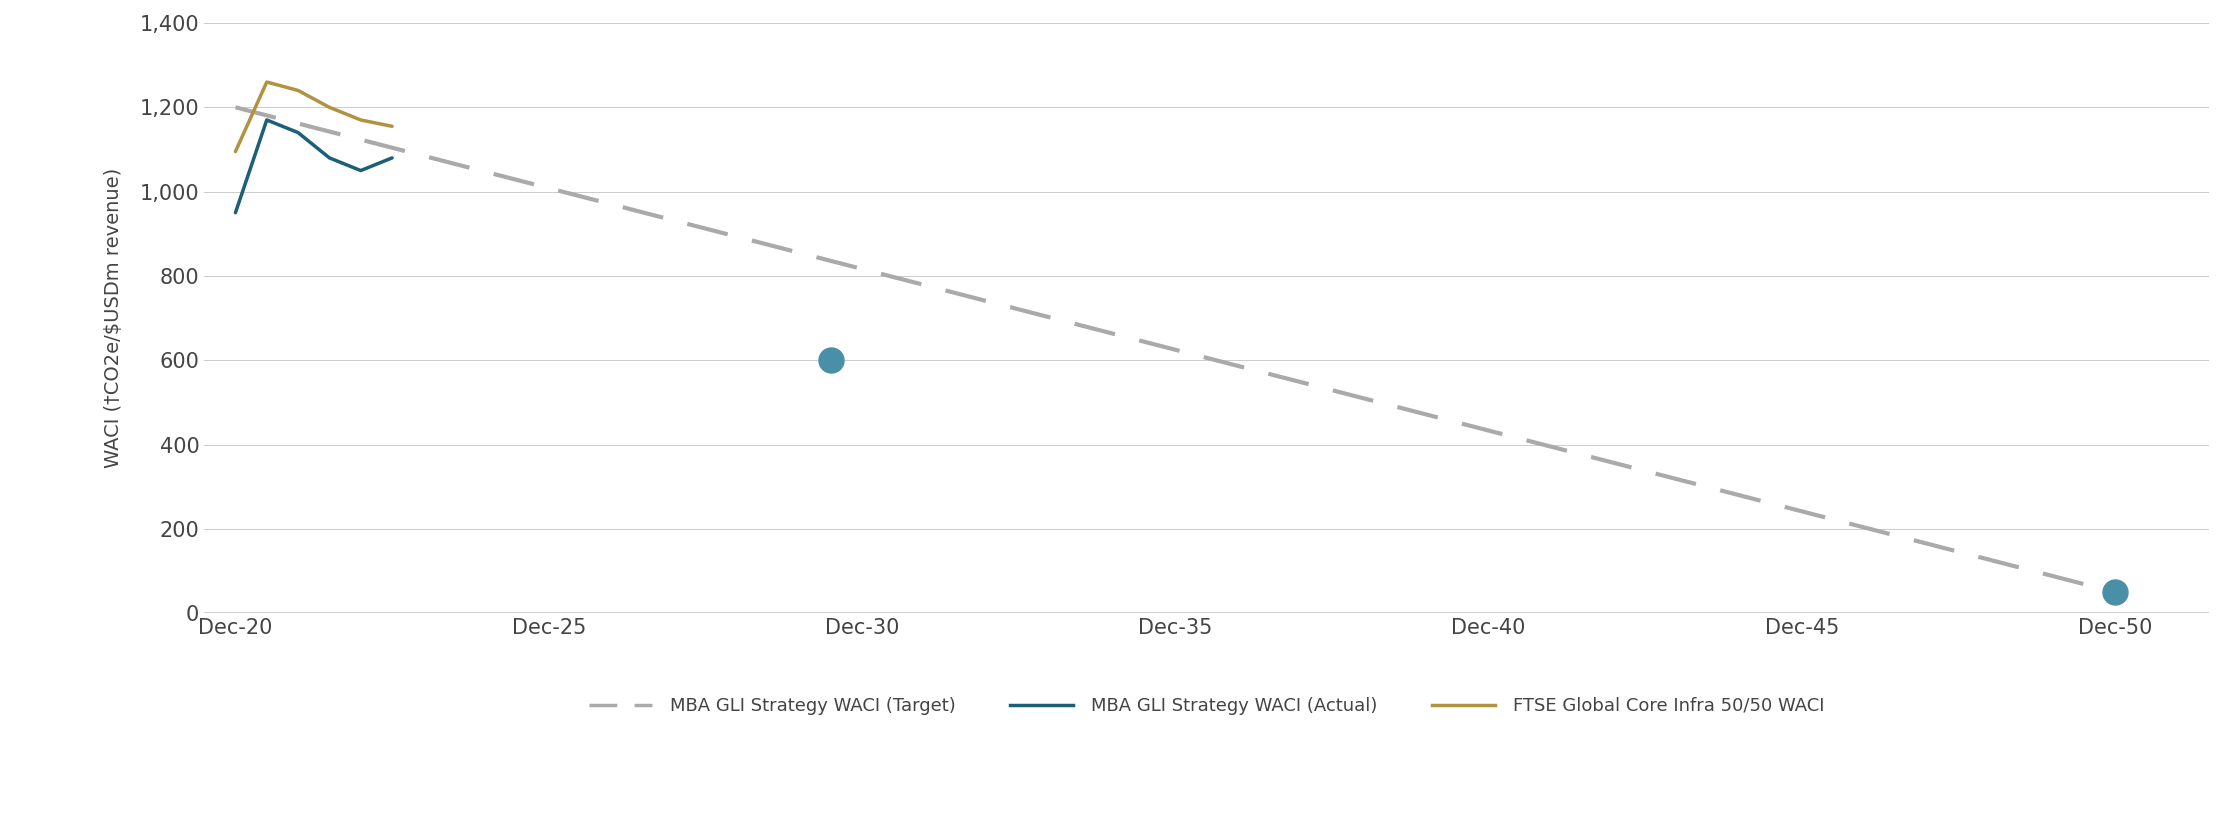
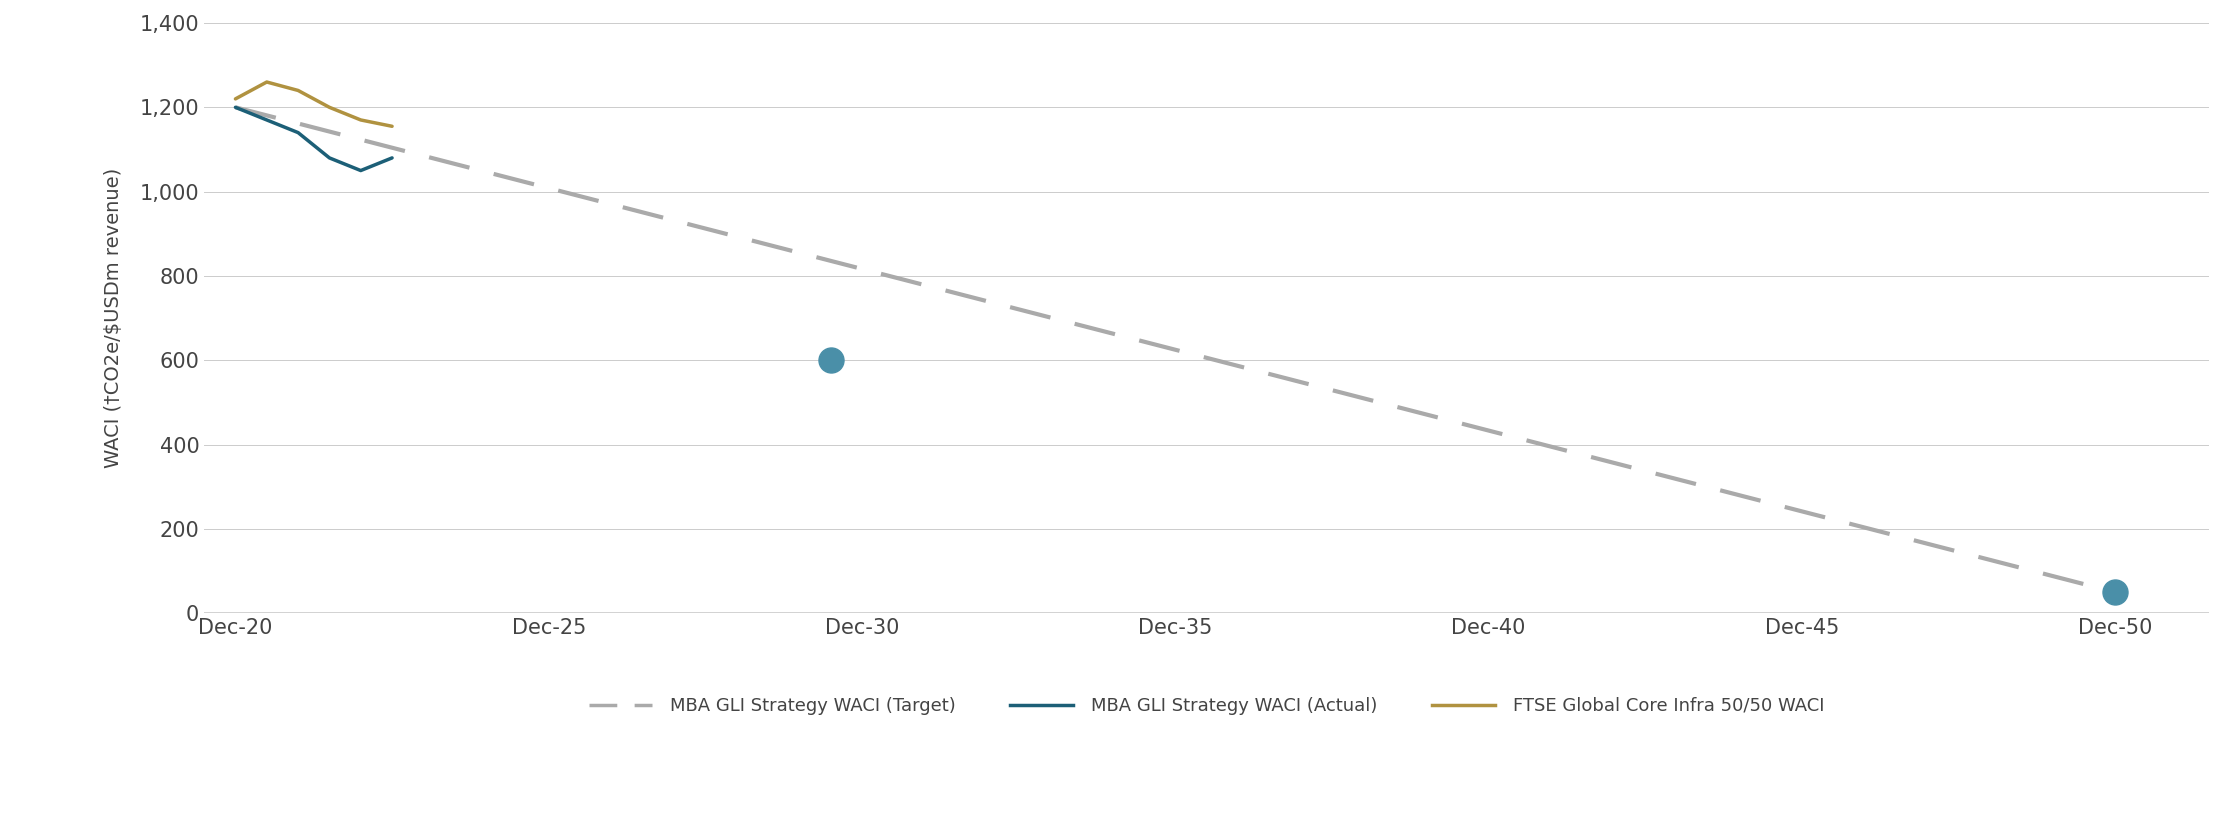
MBA GLI Strategy WACI (Actual)/Dec-20: 950 -> 1,200
FTSE Global Core Infra 50/50 WACI/Dec-20: 1,095 -> 1,220
